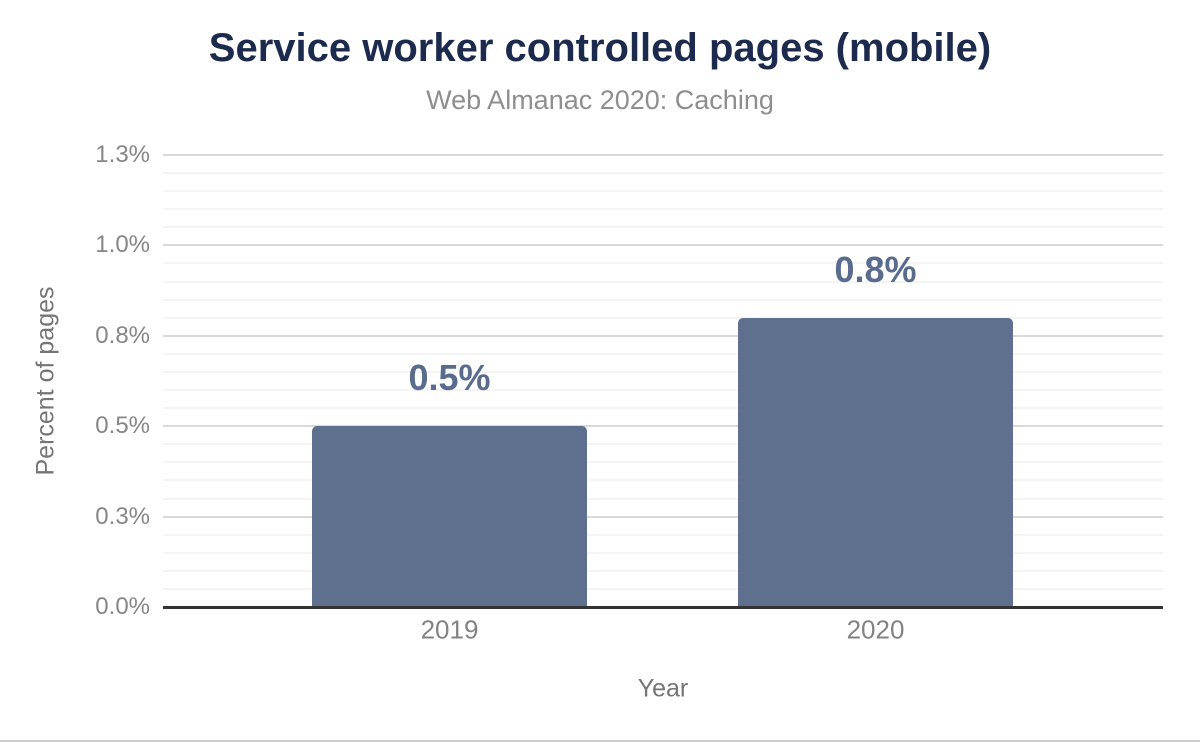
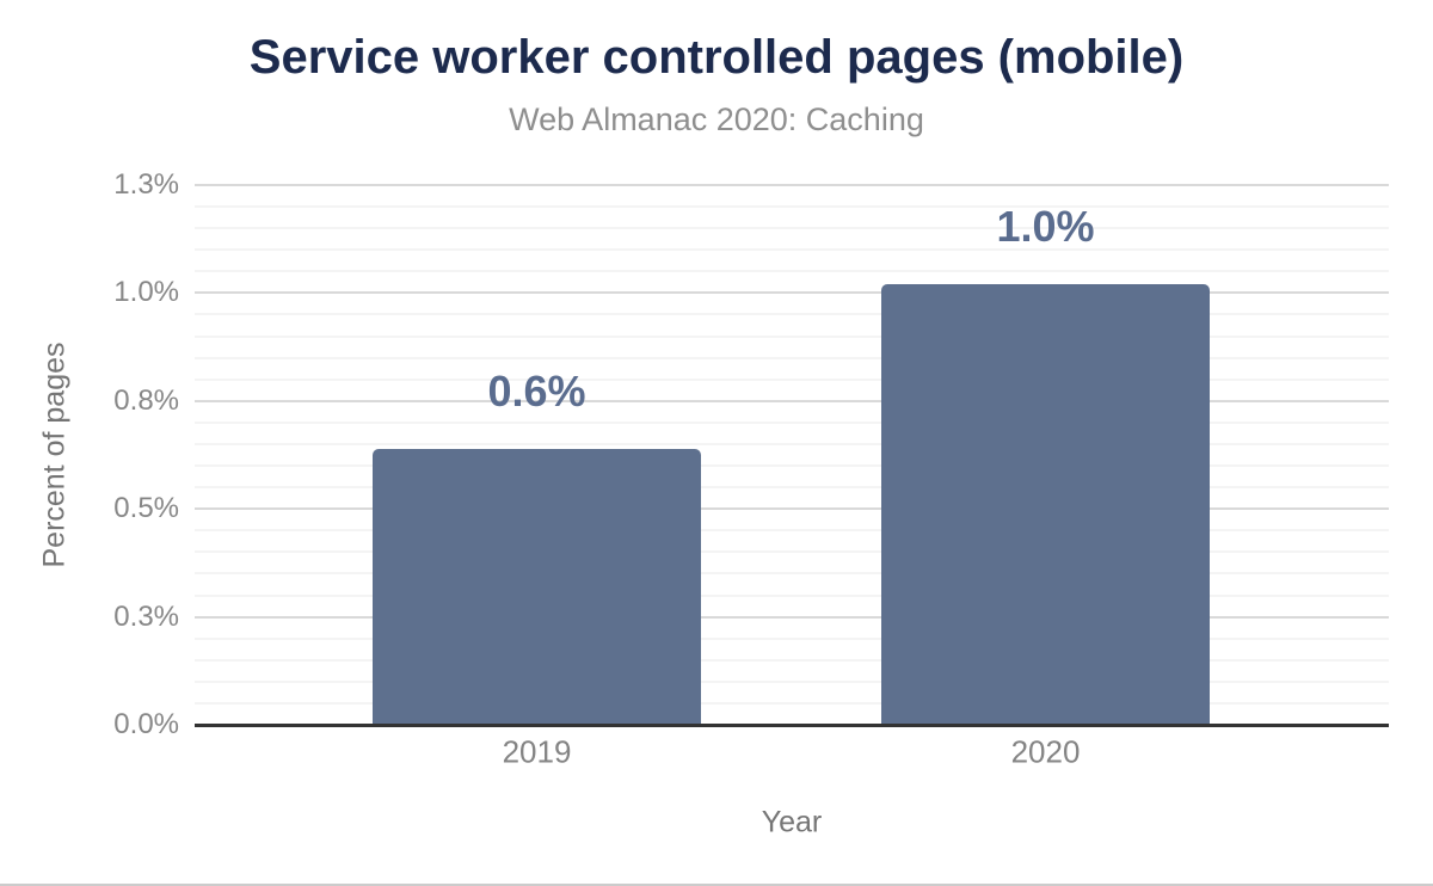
2019: 0.5% -> 0.6%
2020: 0.8% -> 1.0%
